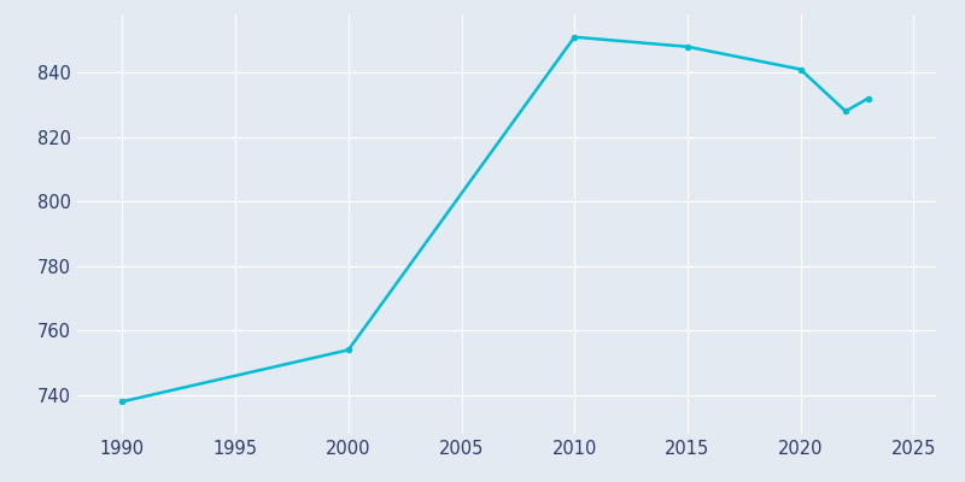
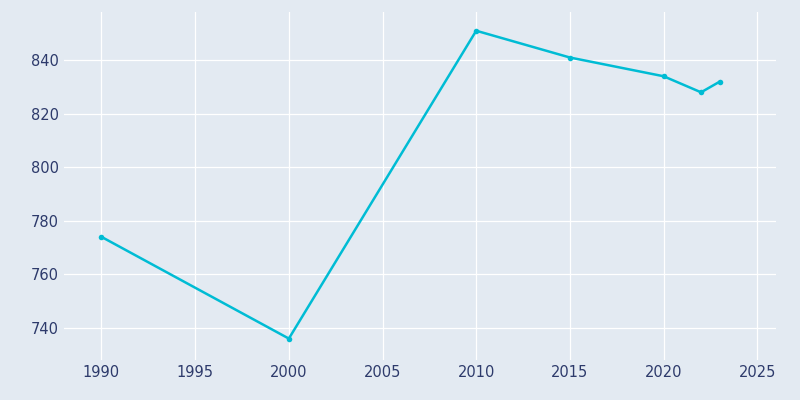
1990: 738 -> 774
2000: 754 -> 736
2015: 848 -> 841
2020: 841 -> 834
